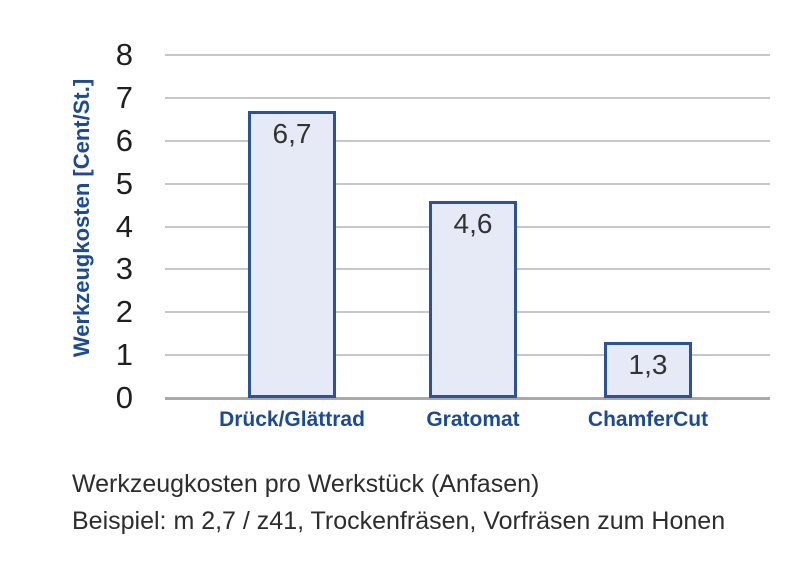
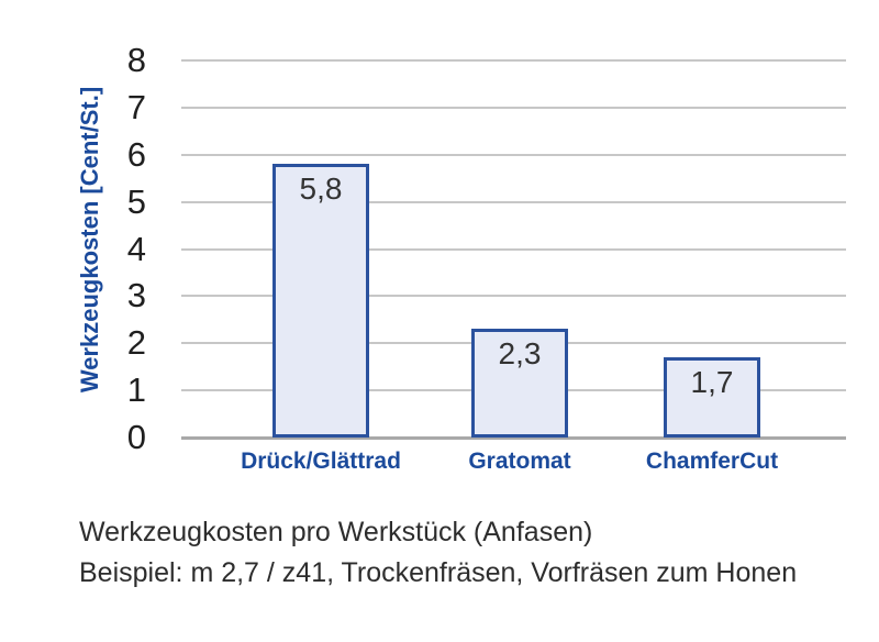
Drück/Glättrad: 6,7 -> 5,8
Gratomat: 4,6 -> 2,3
ChamferCut: 1,3 -> 1,7
